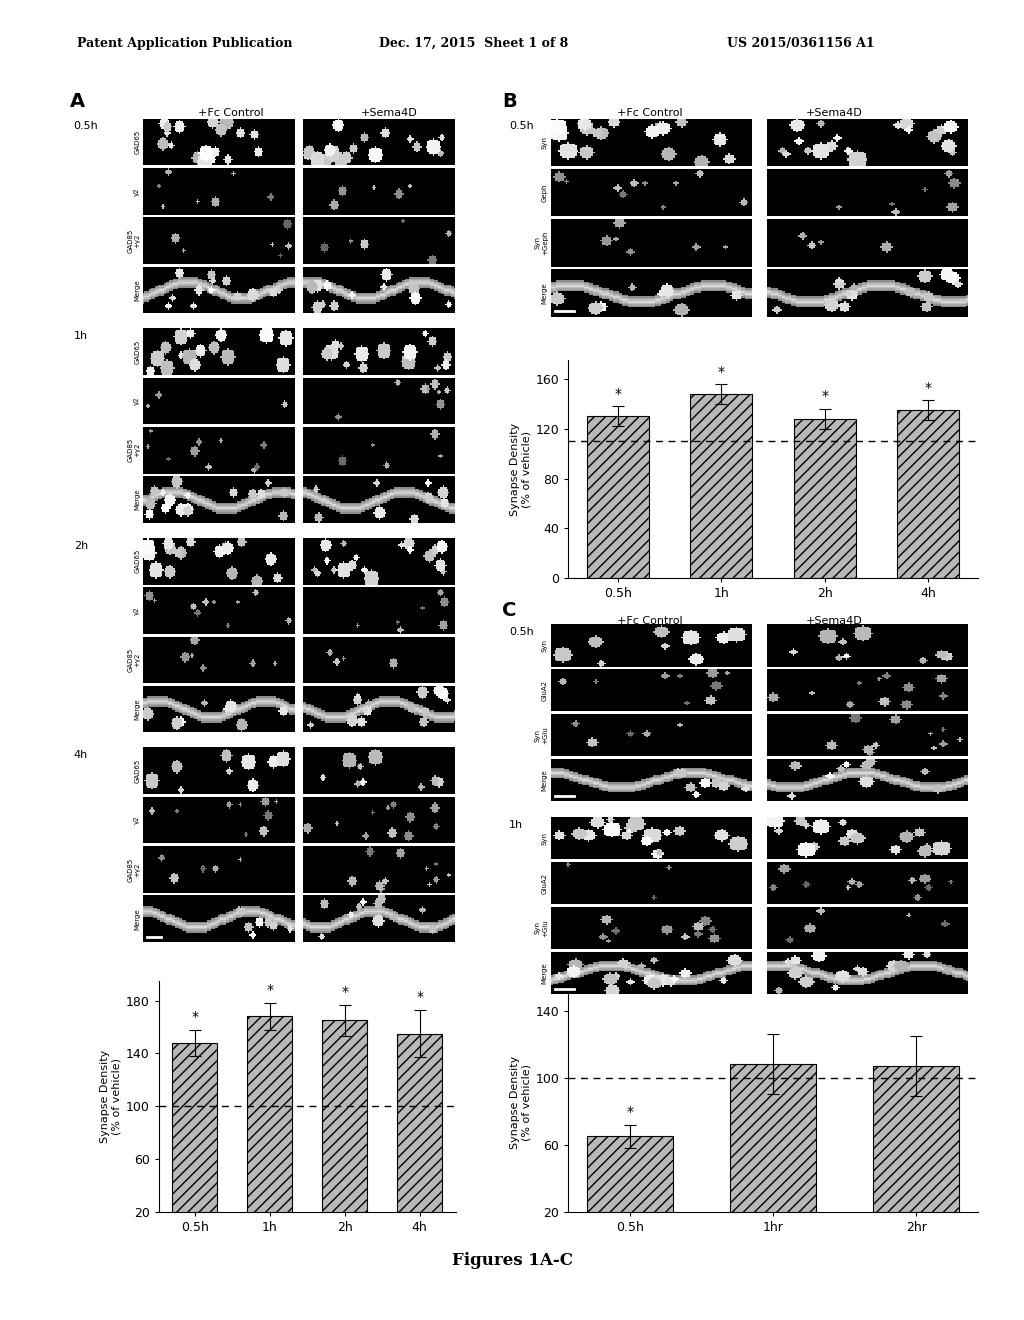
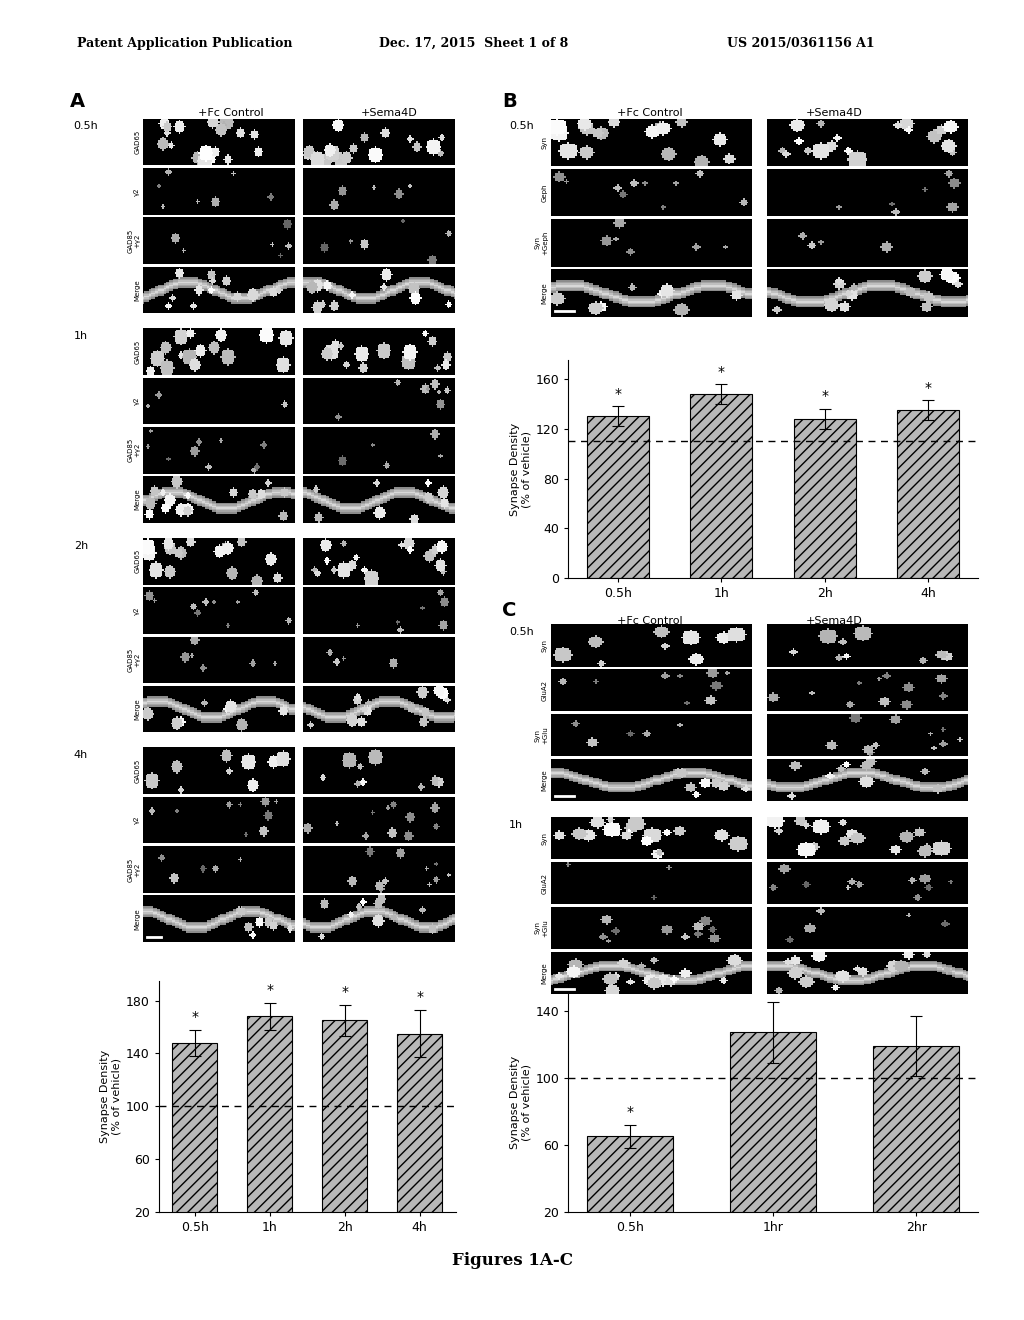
1hr: 108 -> 127
2hr: 107 -> 119
